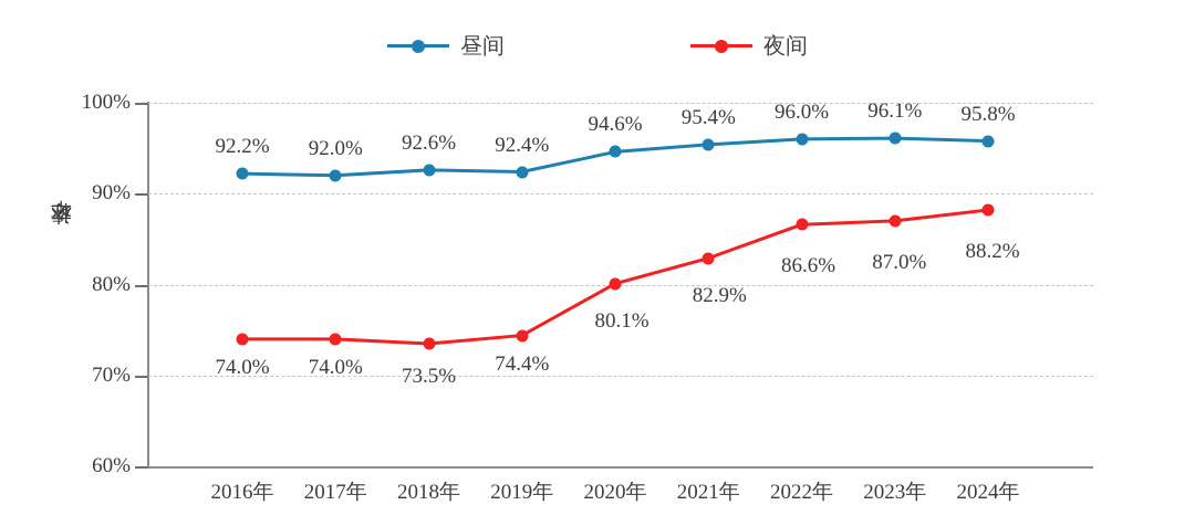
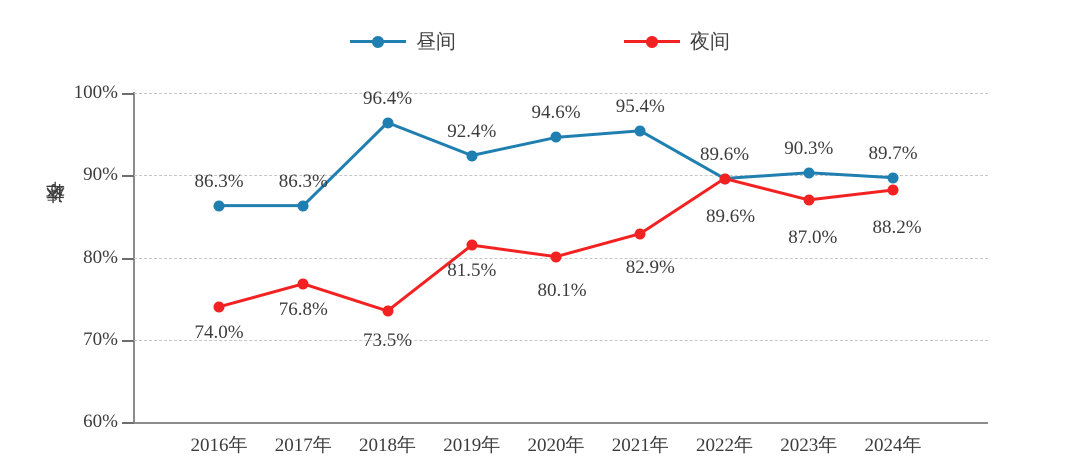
昼间/2016年: 92.2% -> 86.3%
昼间/2017年: 92.0% -> 86.3%
夜间/2017年: 74.0% -> 76.8%
昼间/2018年: 92.6% -> 96.4%
夜间/2019年: 74.4% -> 81.5%
昼间/2022年: 96.0% -> 89.6%
夜间/2022年: 86.6% -> 89.6%
昼间/2023年: 96.1% -> 90.3%
昼间/2024年: 95.8% -> 89.7%
